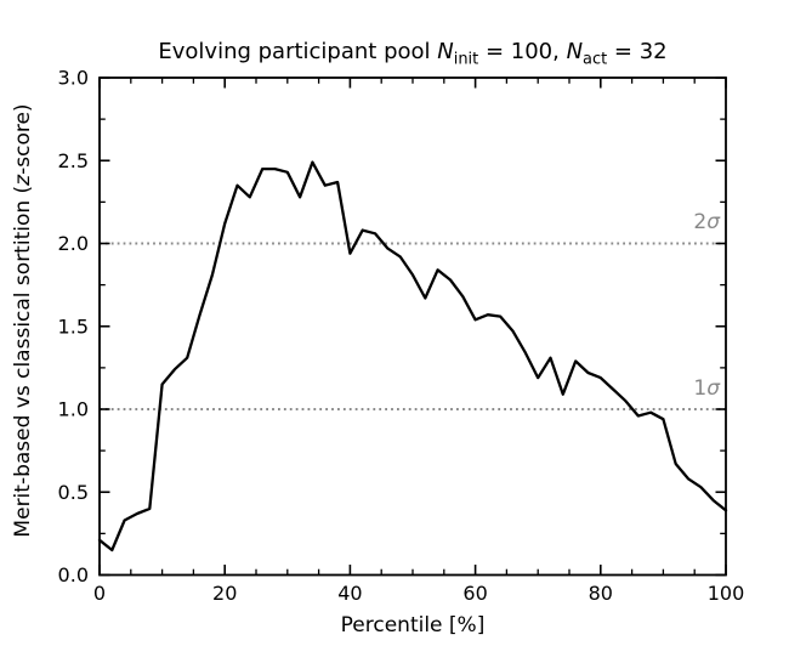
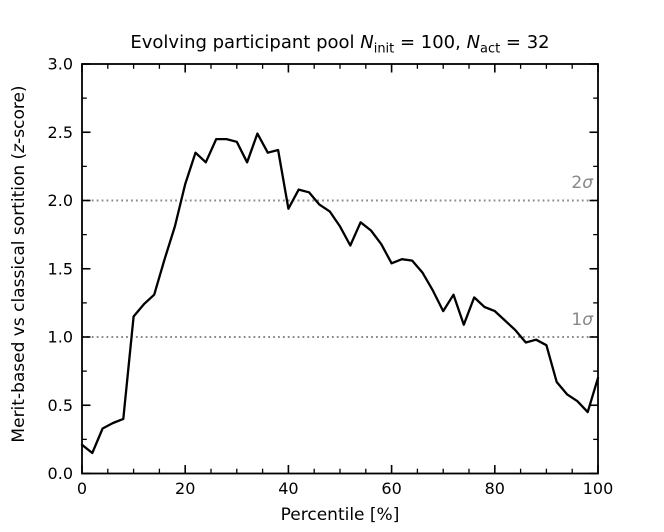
100: 0.39 -> 0.70
